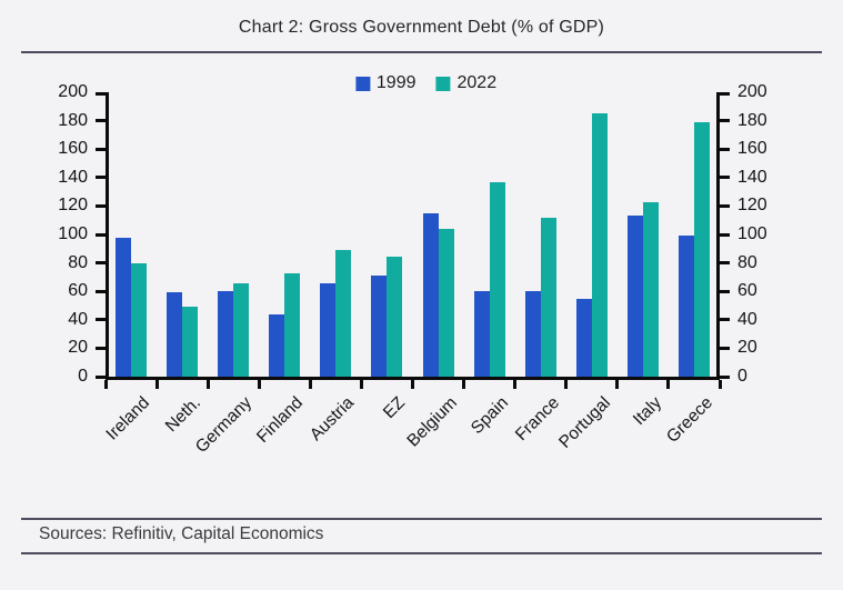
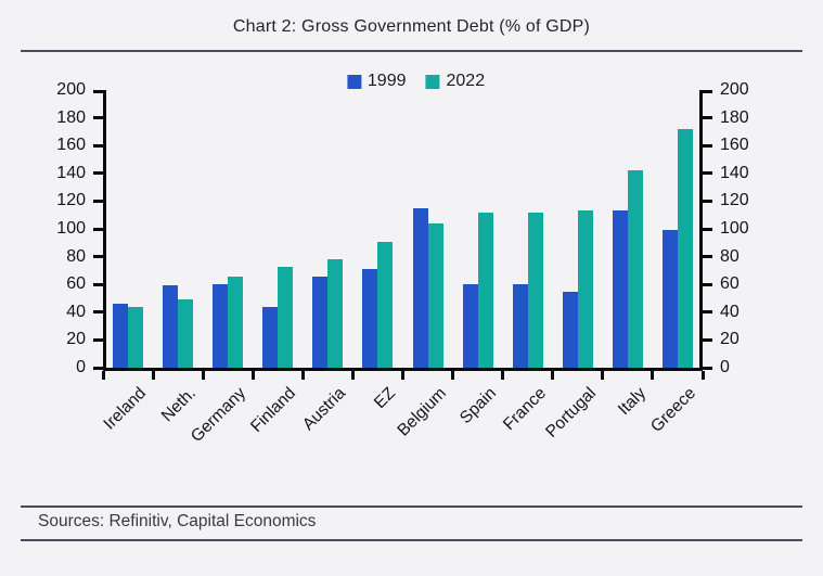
1999/Ireland: 98 -> 46
2022/Ireland: 80 -> 44
2022/Austria: 89 -> 78
2022/EZ: 84 -> 91
2022/Spain: 137 -> 112
2022/Portugal: 185 -> 113
2022/Italy: 123 -> 142
2022/Greece: 179 -> 172
